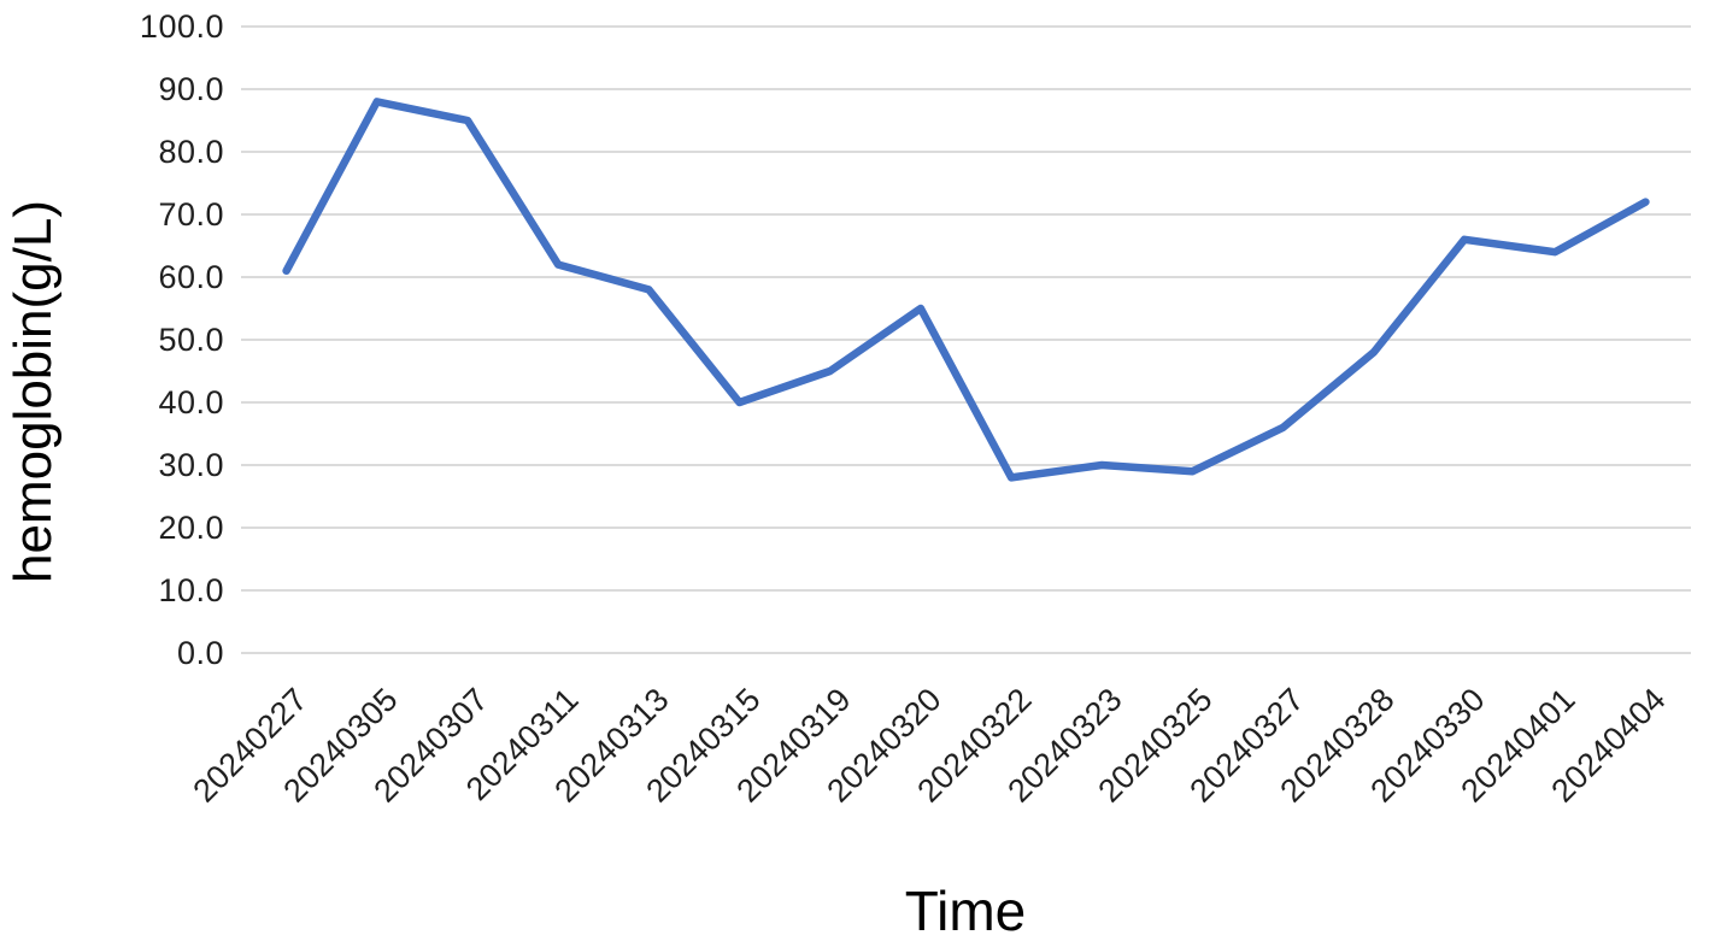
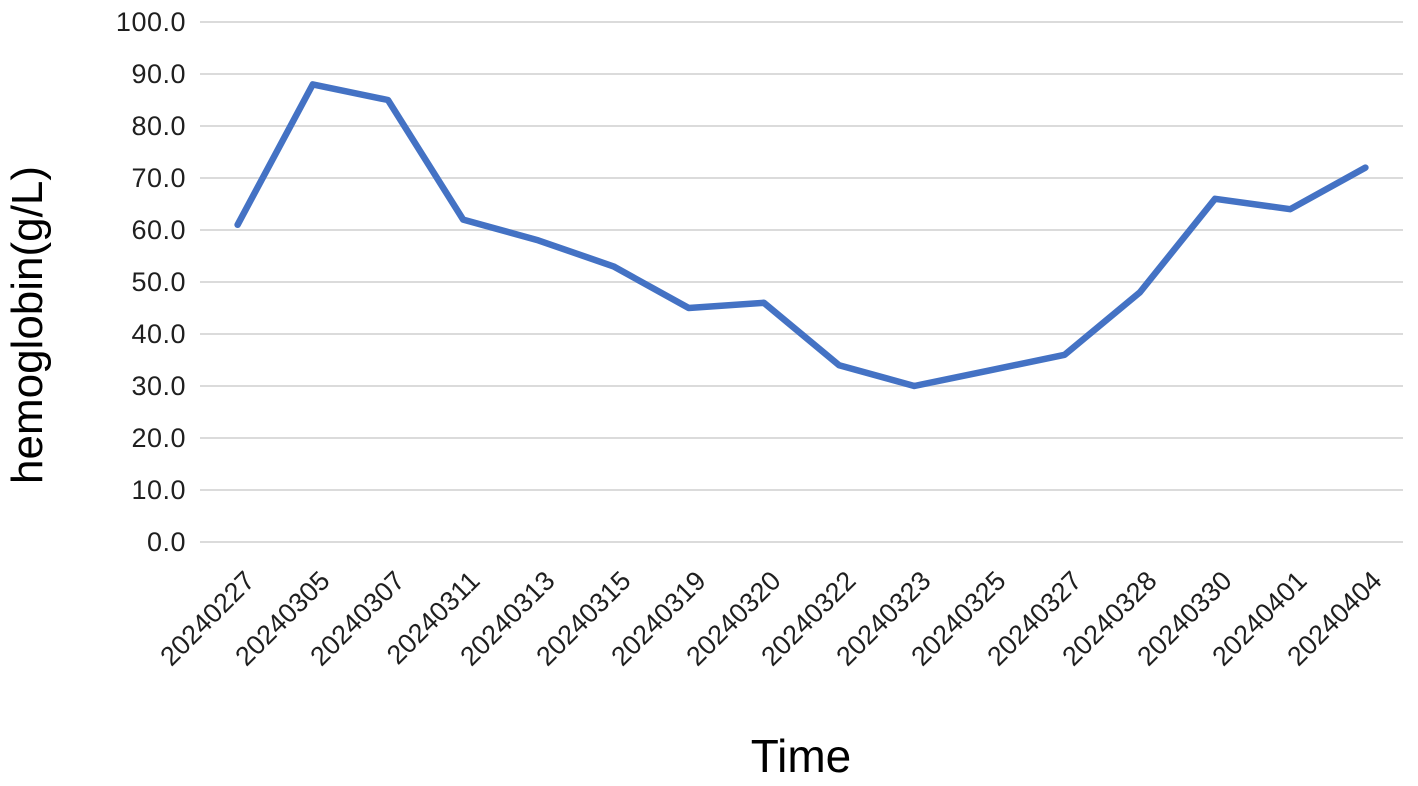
20240315: 40 -> 53
20240320: 55 -> 46
20240322: 28 -> 34
20240325: 29 -> 33
